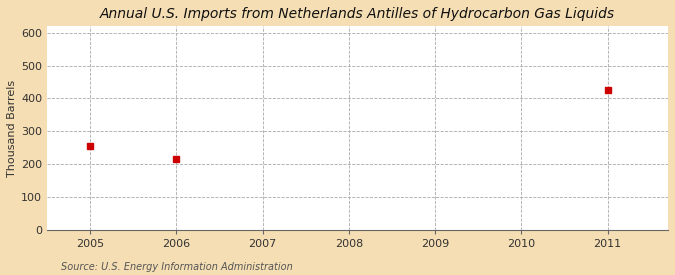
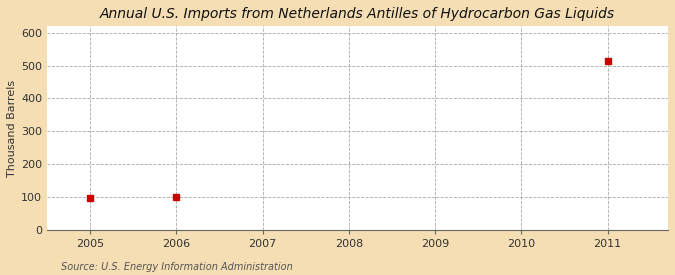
2005: 255 -> 96
2006: 215 -> 101
2011: 425 -> 515
